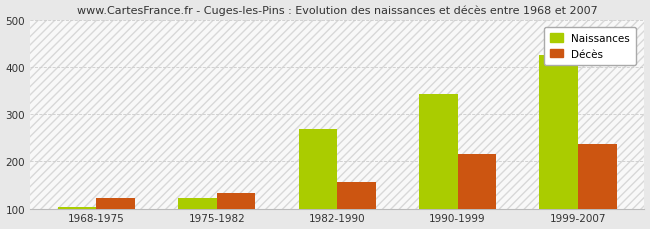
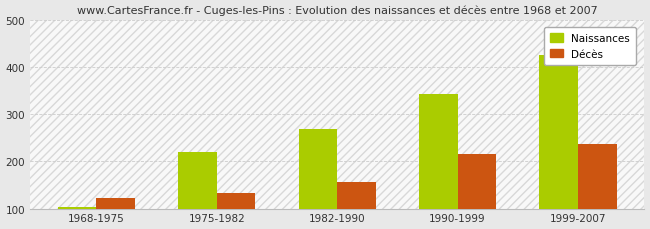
Naissances/1975-1982: 122 -> 220
